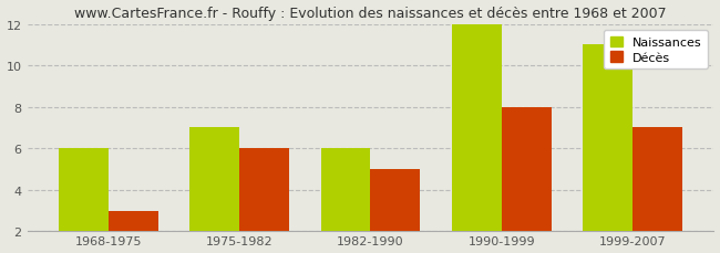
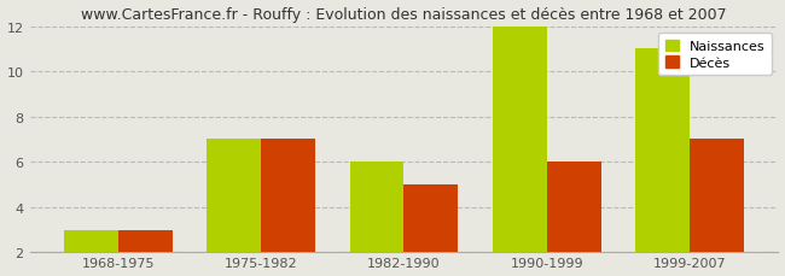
Naissances/1968-1975: 6 -> 3
Décès/1975-1982: 6 -> 7
Décès/1990-1999: 8 -> 6
